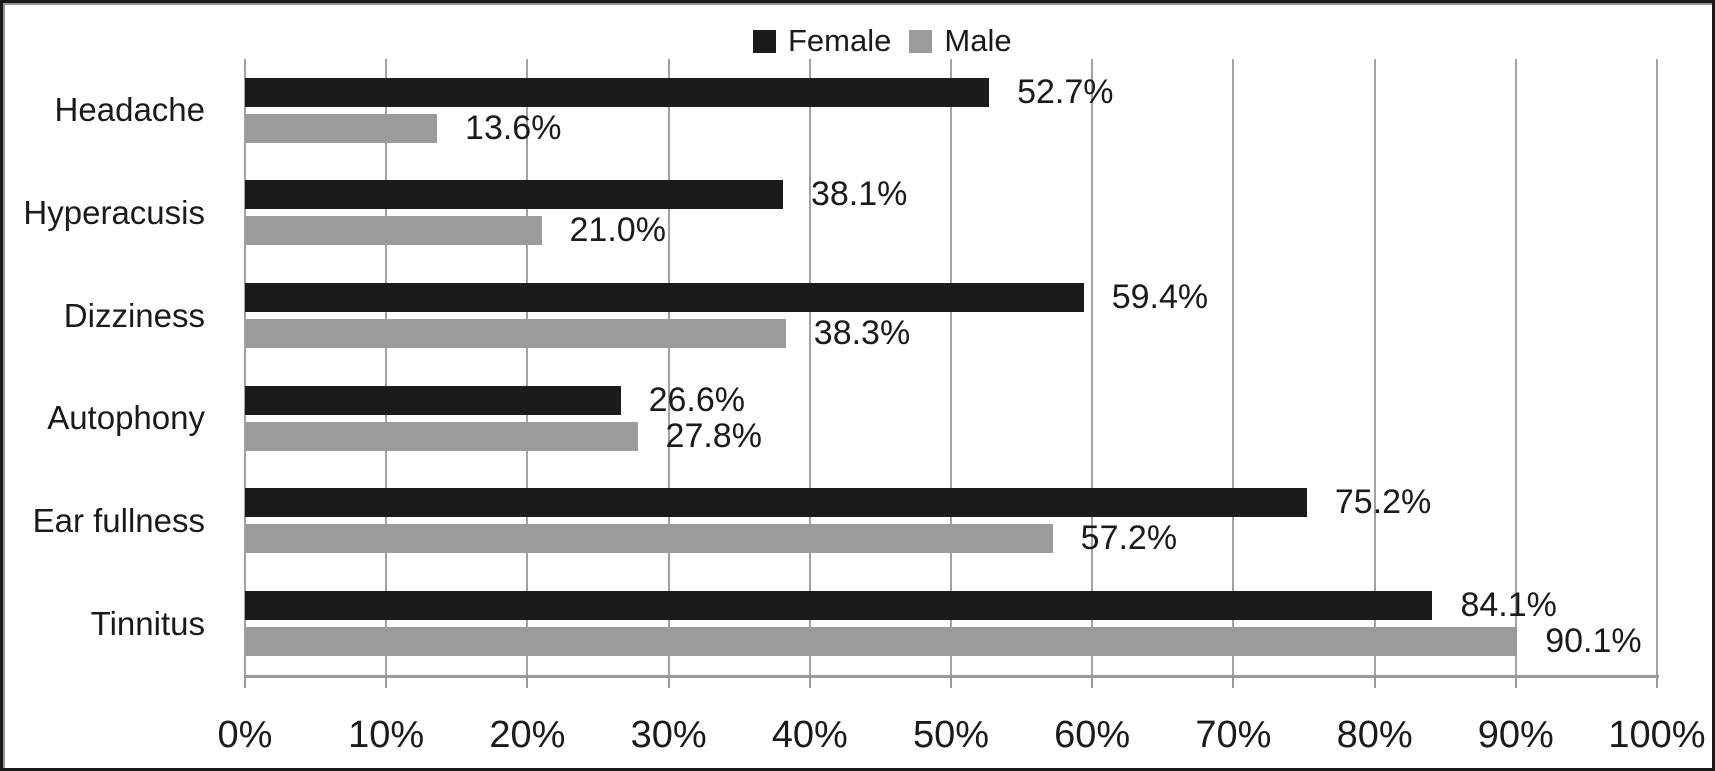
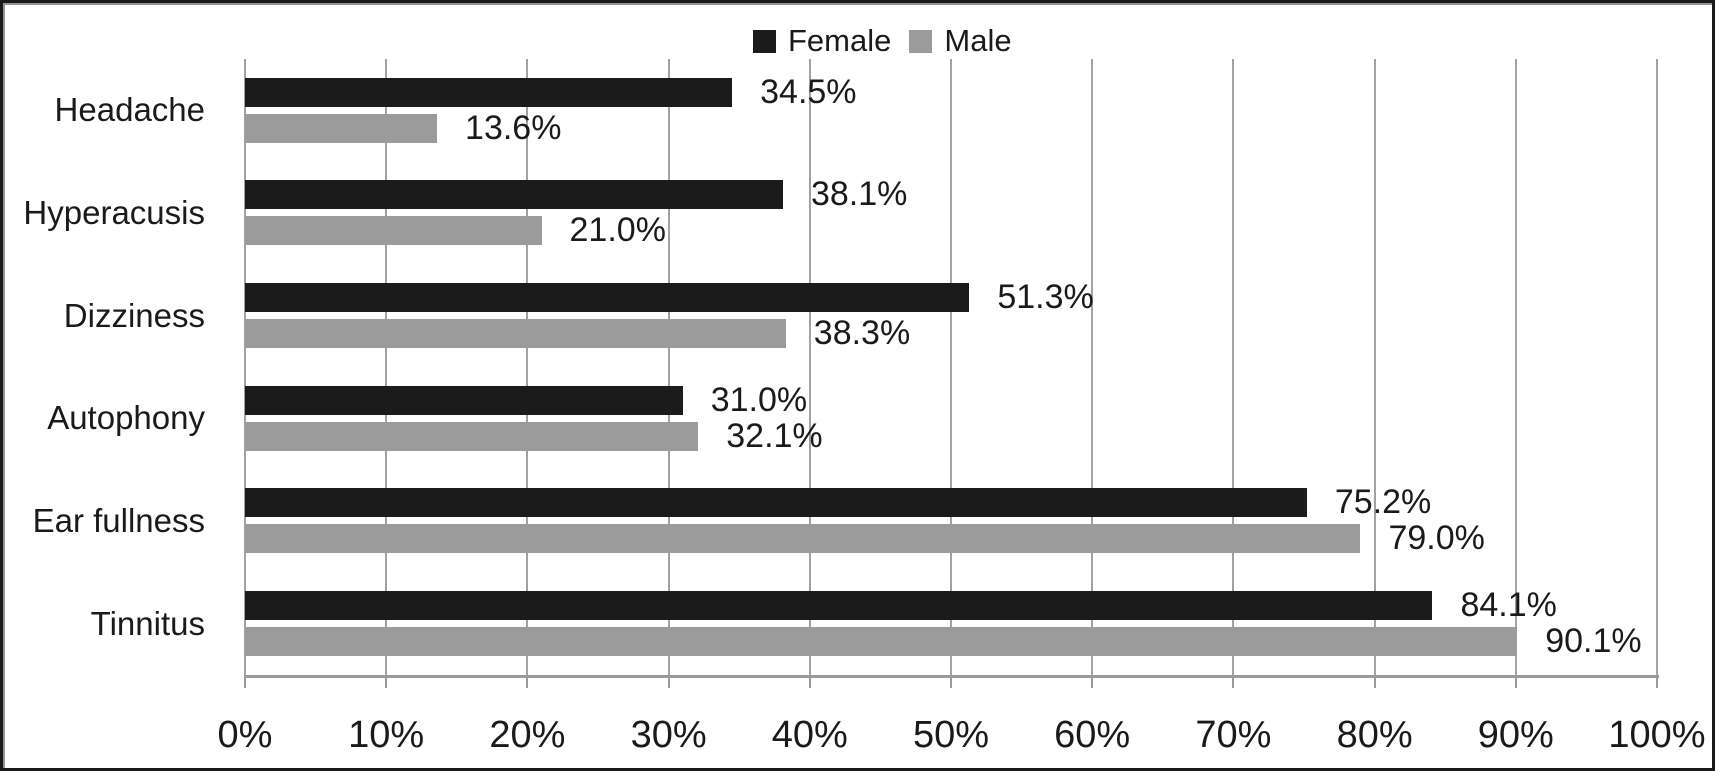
Female/Headache: 52.7% -> 34.5%
Female/Dizziness: 59.4% -> 51.3%
Female/Autophony: 26.6% -> 31.0%
Male/Autophony: 27.8% -> 32.1%
Male/Ear fullness: 57.2% -> 79.0%
